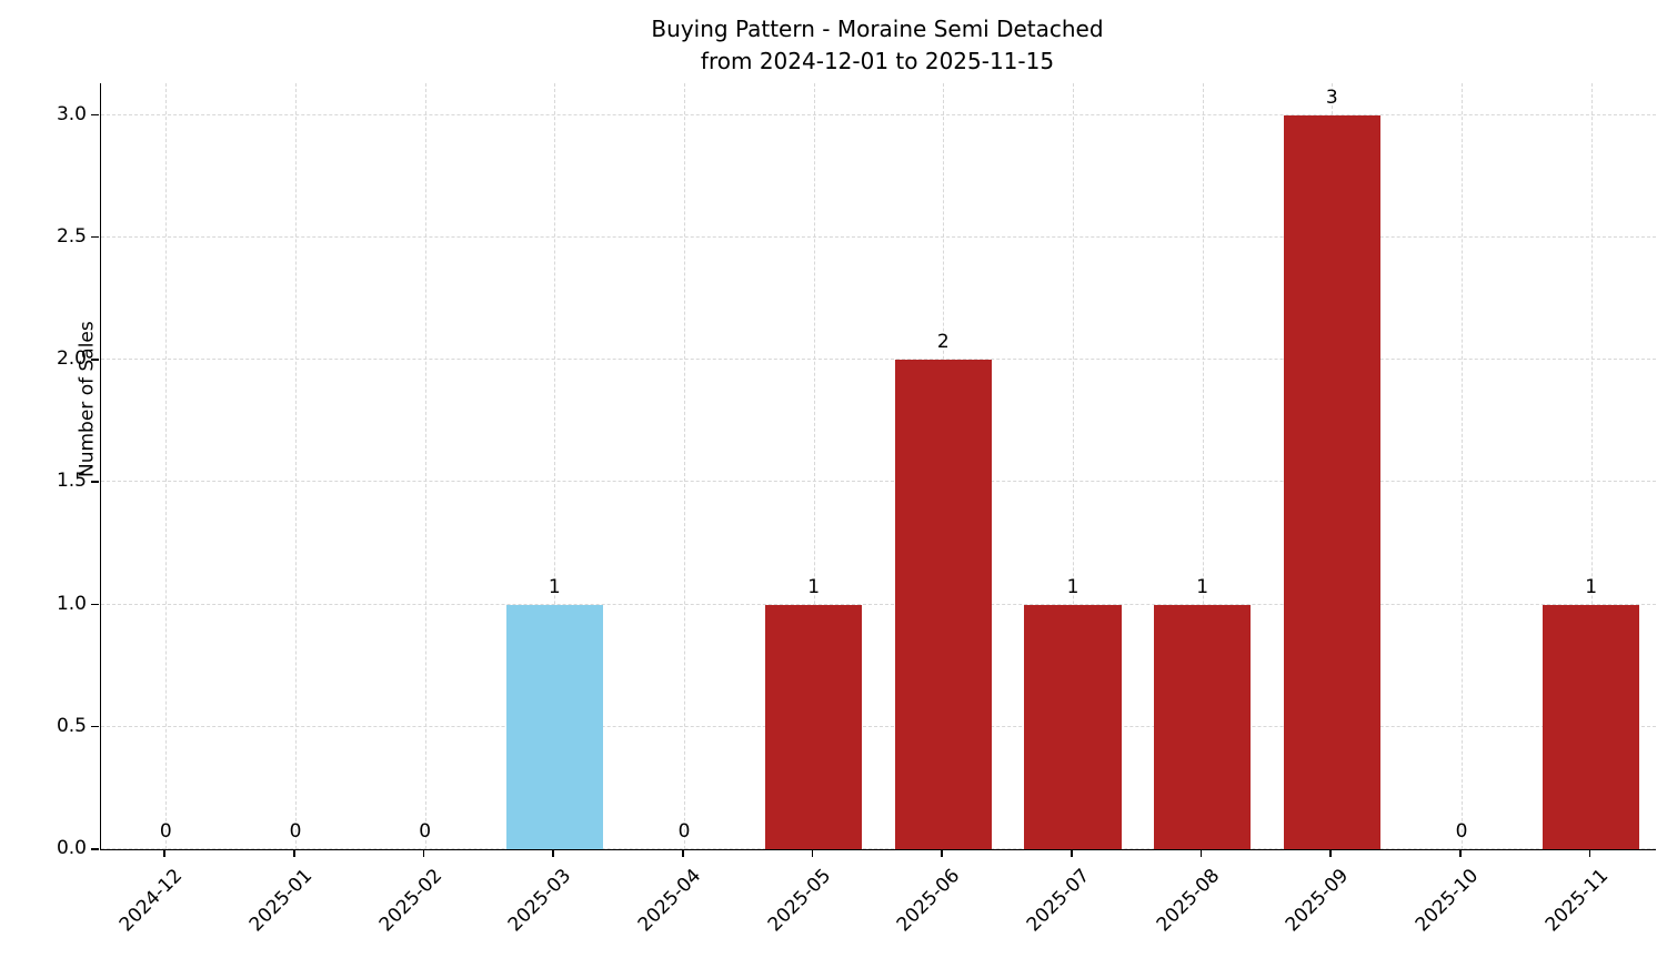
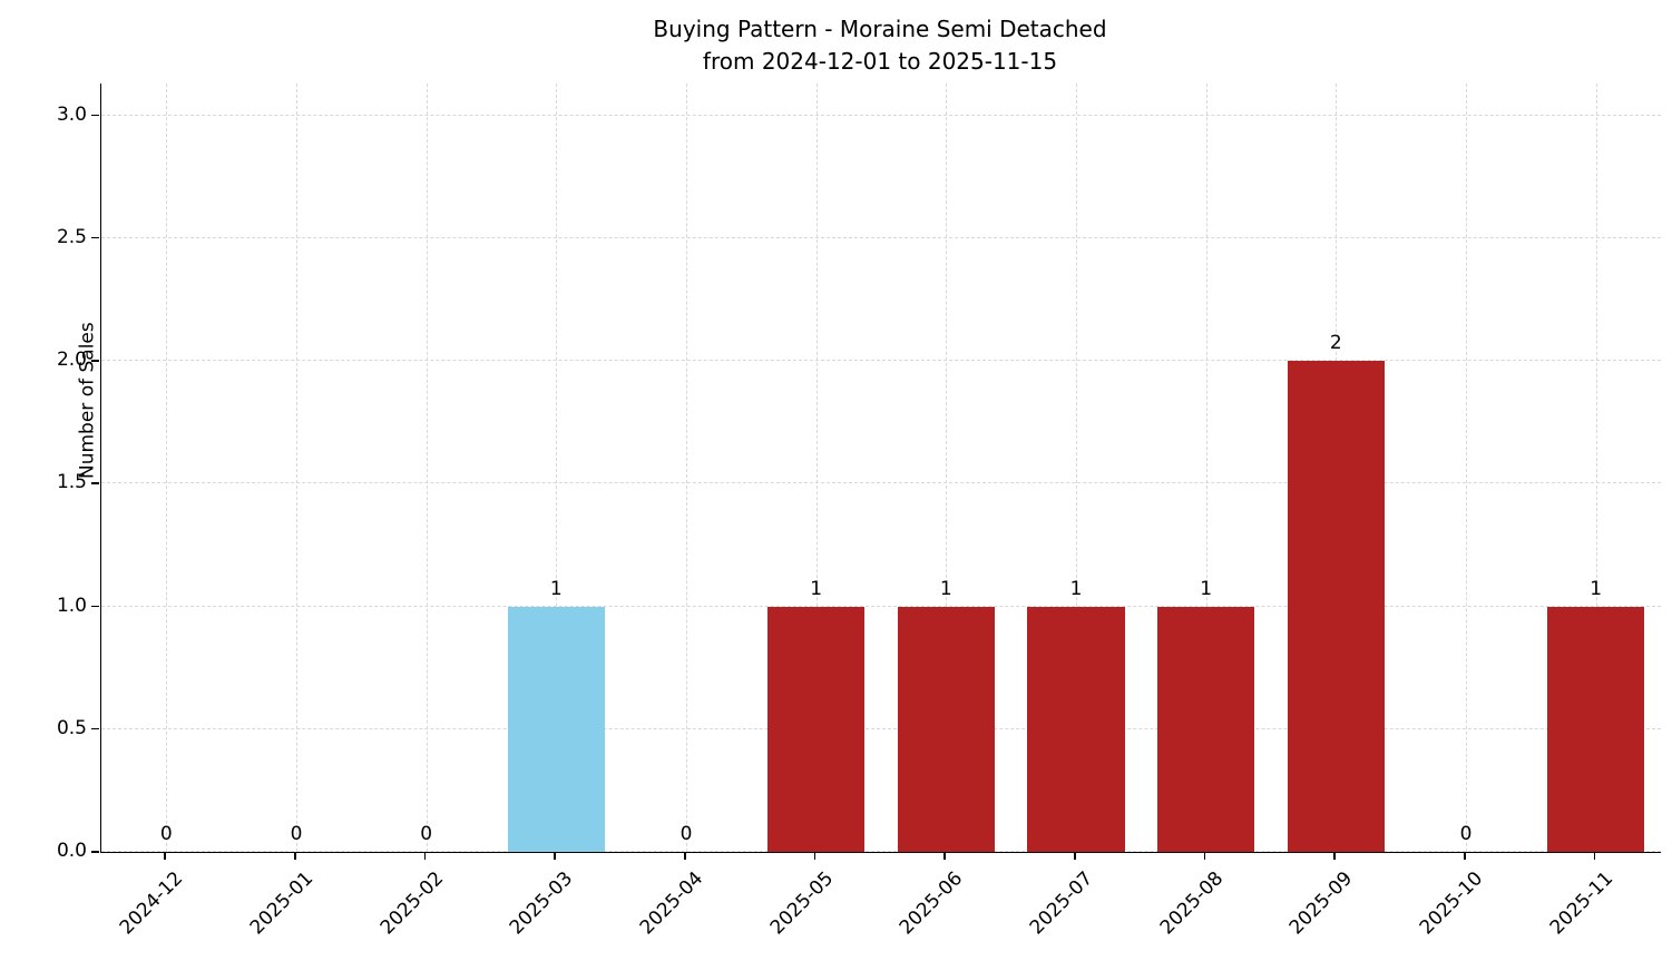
2025-06: 2 -> 1
2025-09: 3 -> 2
